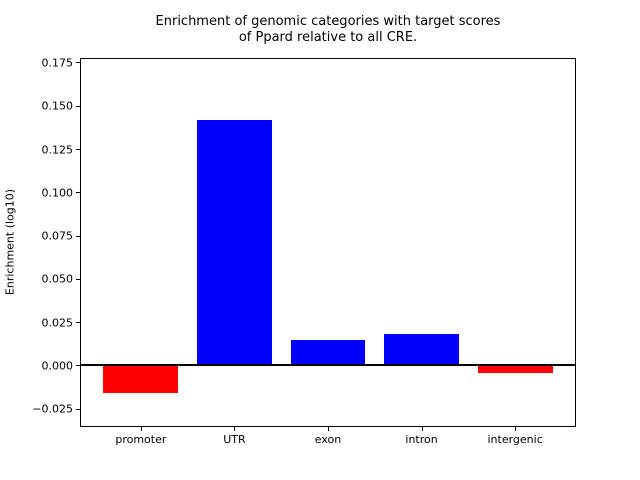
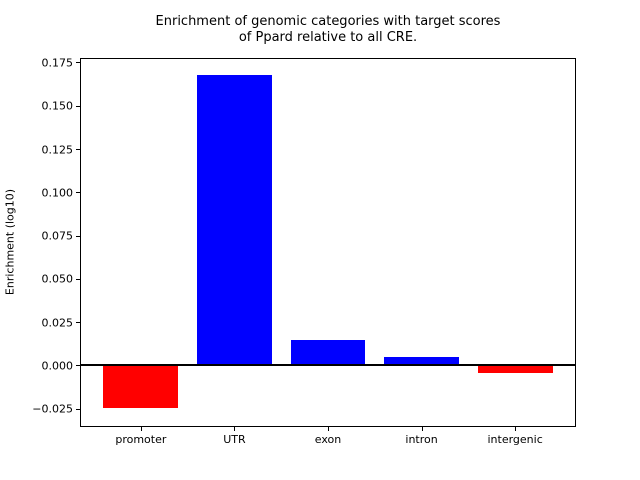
promoter: -0.016 -> -0.025
UTR: 0.142 -> 0.168
intron: 0.018 -> 0.005
